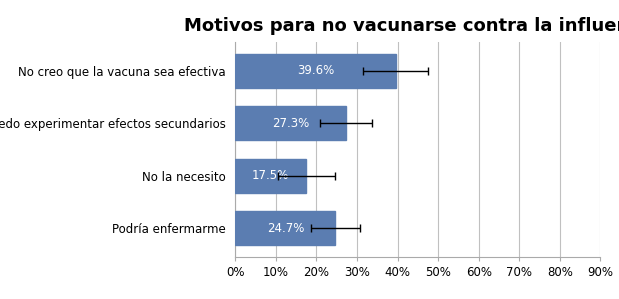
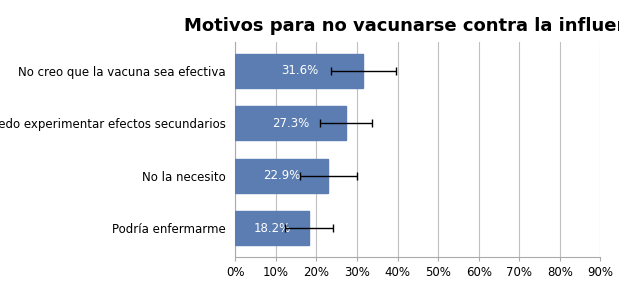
No creo que la vacuna sea efectiva: 39.6% -> 31.6%
No la necesito: 17.5% -> 22.9%
Podría enfermarme: 24.7% -> 18.2%
